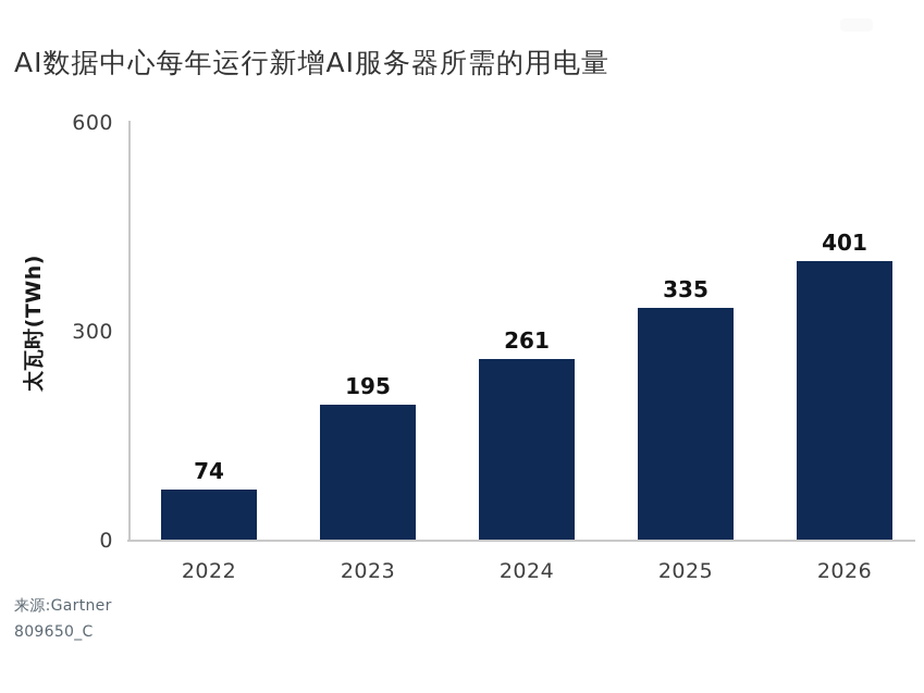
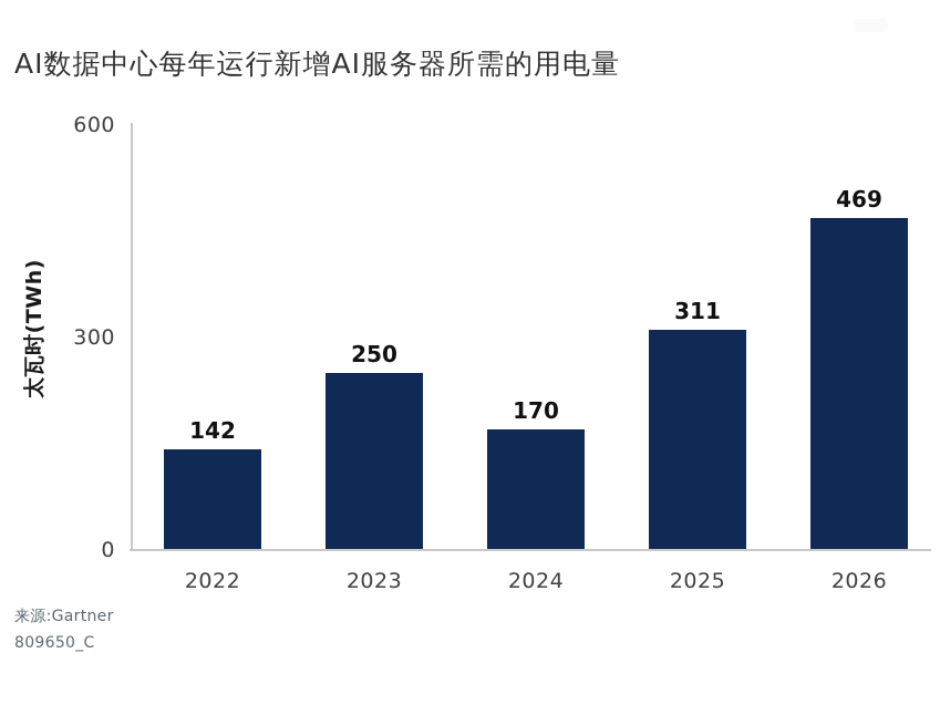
2022: 74 -> 142
2023: 195 -> 250
2024: 261 -> 170
2025: 335 -> 311
2026: 401 -> 469
